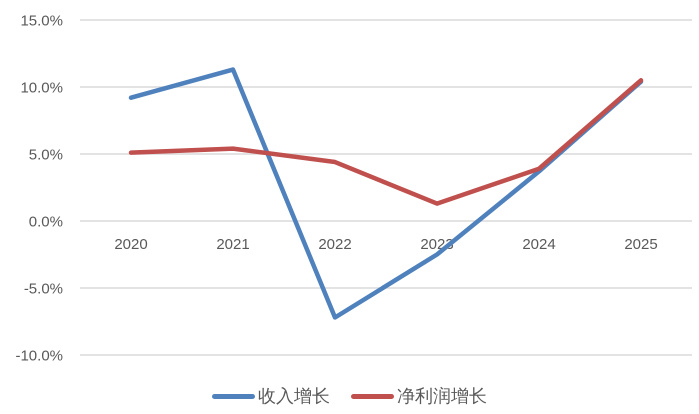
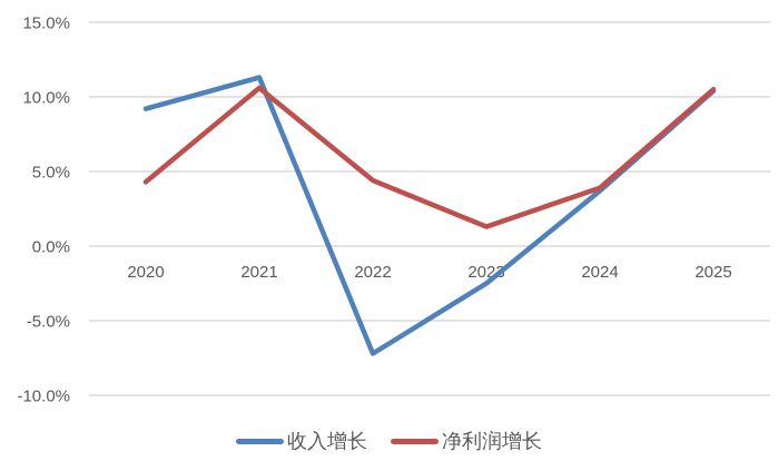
净利润增长/2020: 5.1% -> 4.3%
净利润增长/2021: 5.4% -> 10.6%
